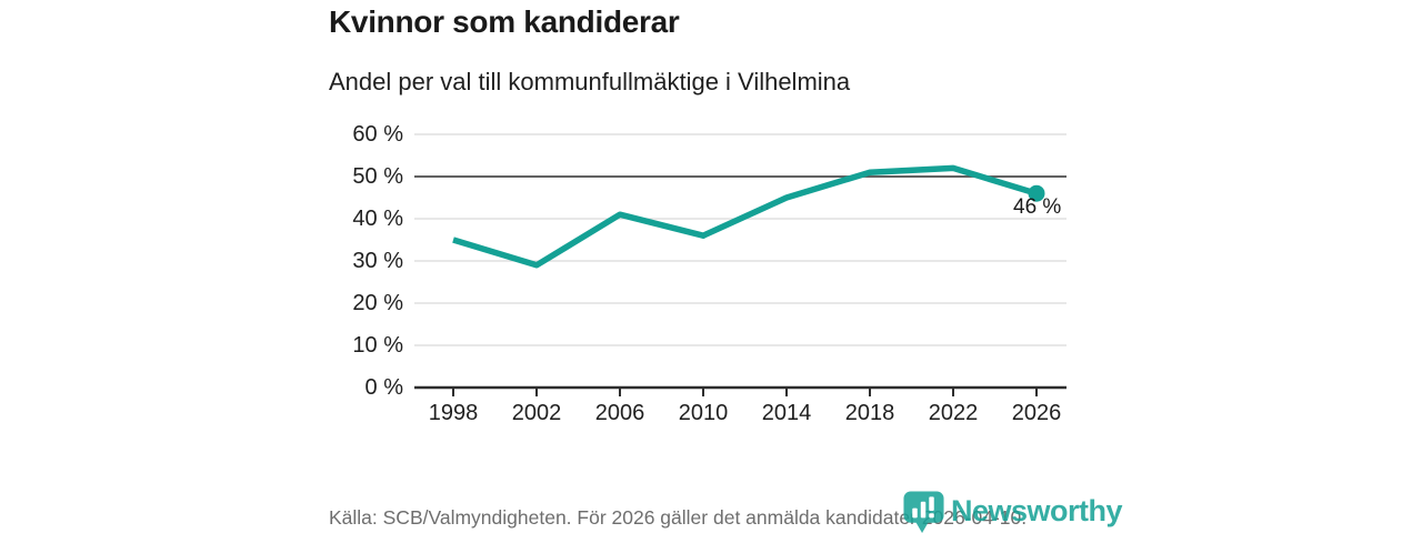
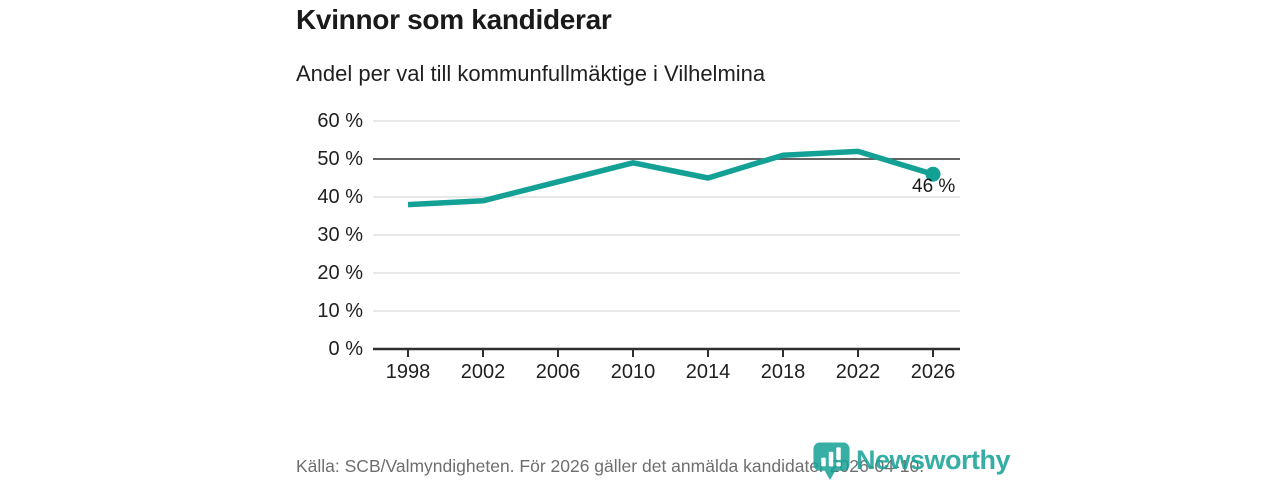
1998: 35% -> 38%
2002: 29% -> 39%
2006: 41% -> 44%
2010: 36% -> 49%
